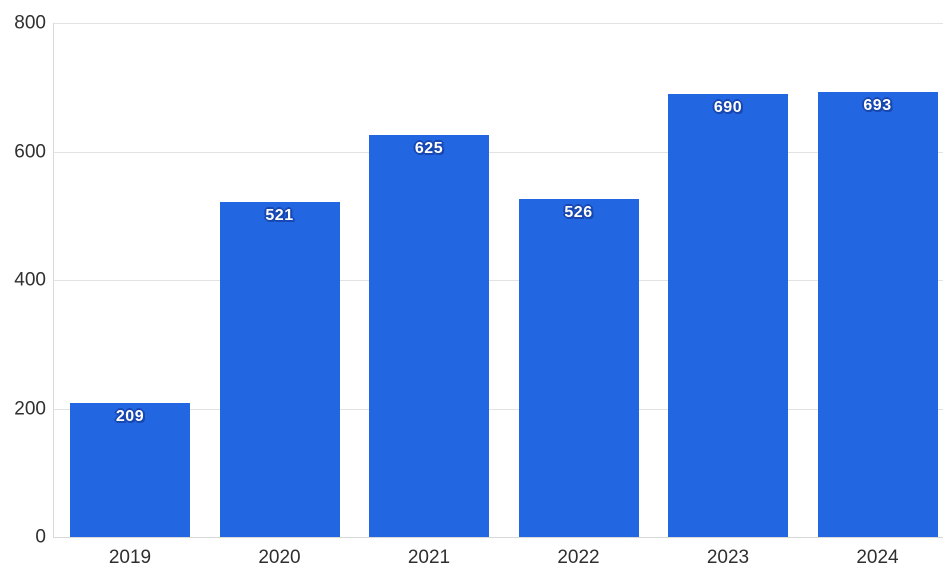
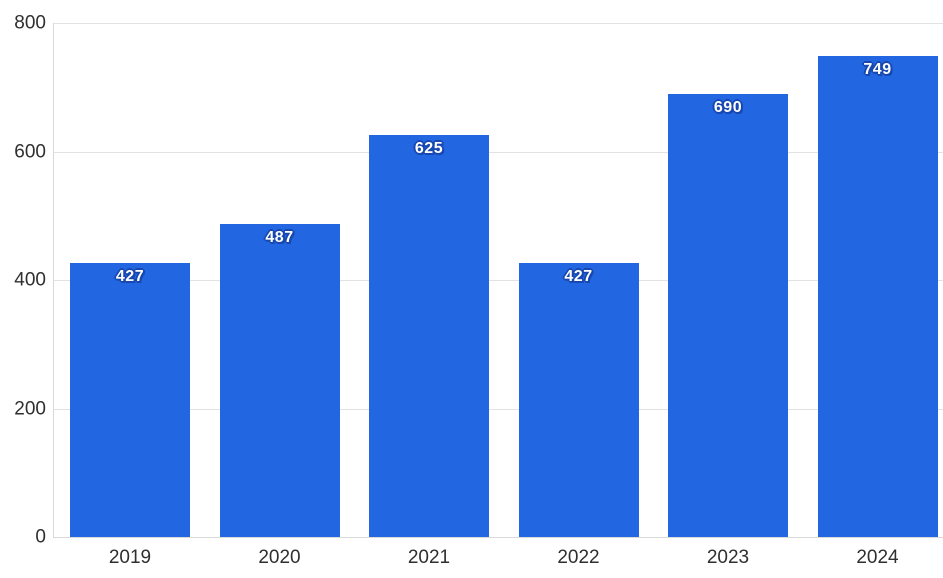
2019: 209 -> 427
2020: 521 -> 487
2022: 526 -> 427
2024: 693 -> 749
